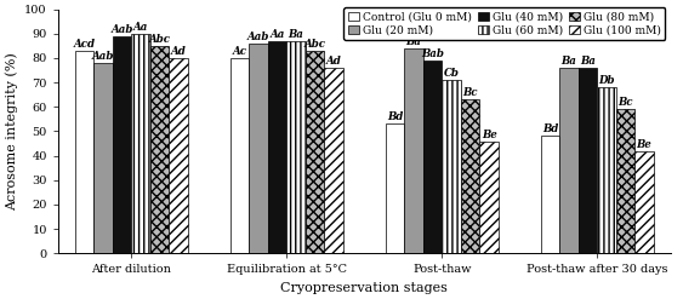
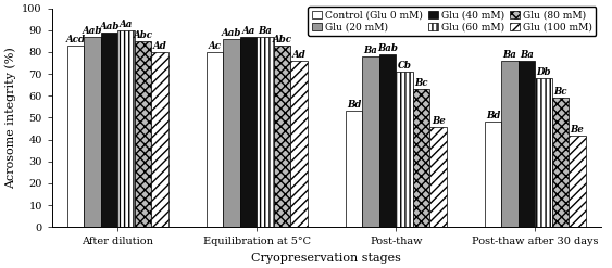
Glu (20 mM)/After dilution: 78 -> 87
Glu (20 mM)/Post-thaw: 84 -> 78
